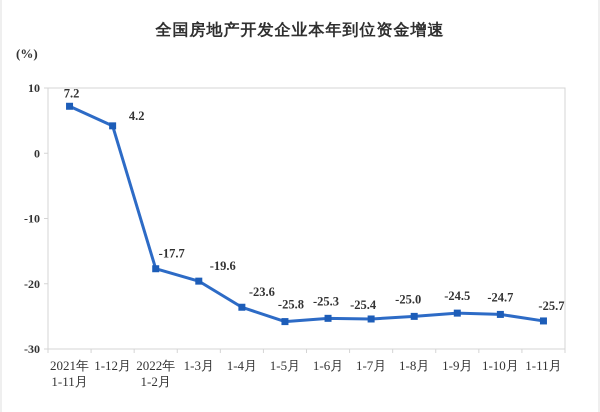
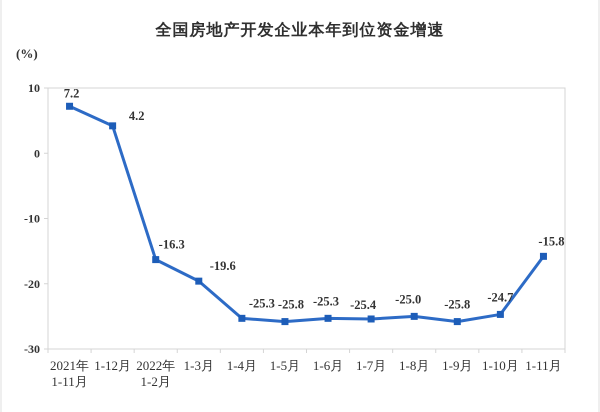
2022年 1-2月: -17.7 -> -16.3
1-4月: -23.6 -> -25.3
1-9月: -24.5 -> -25.8
1-11月: -25.7 -> -15.8
